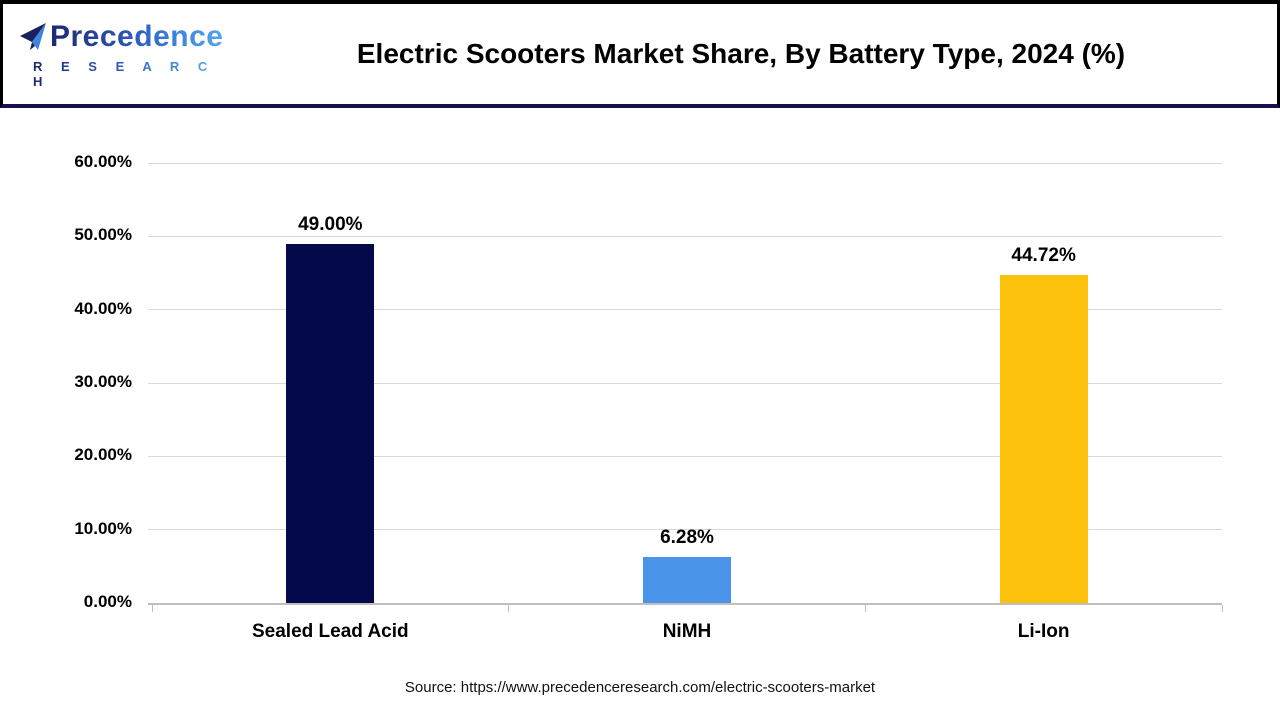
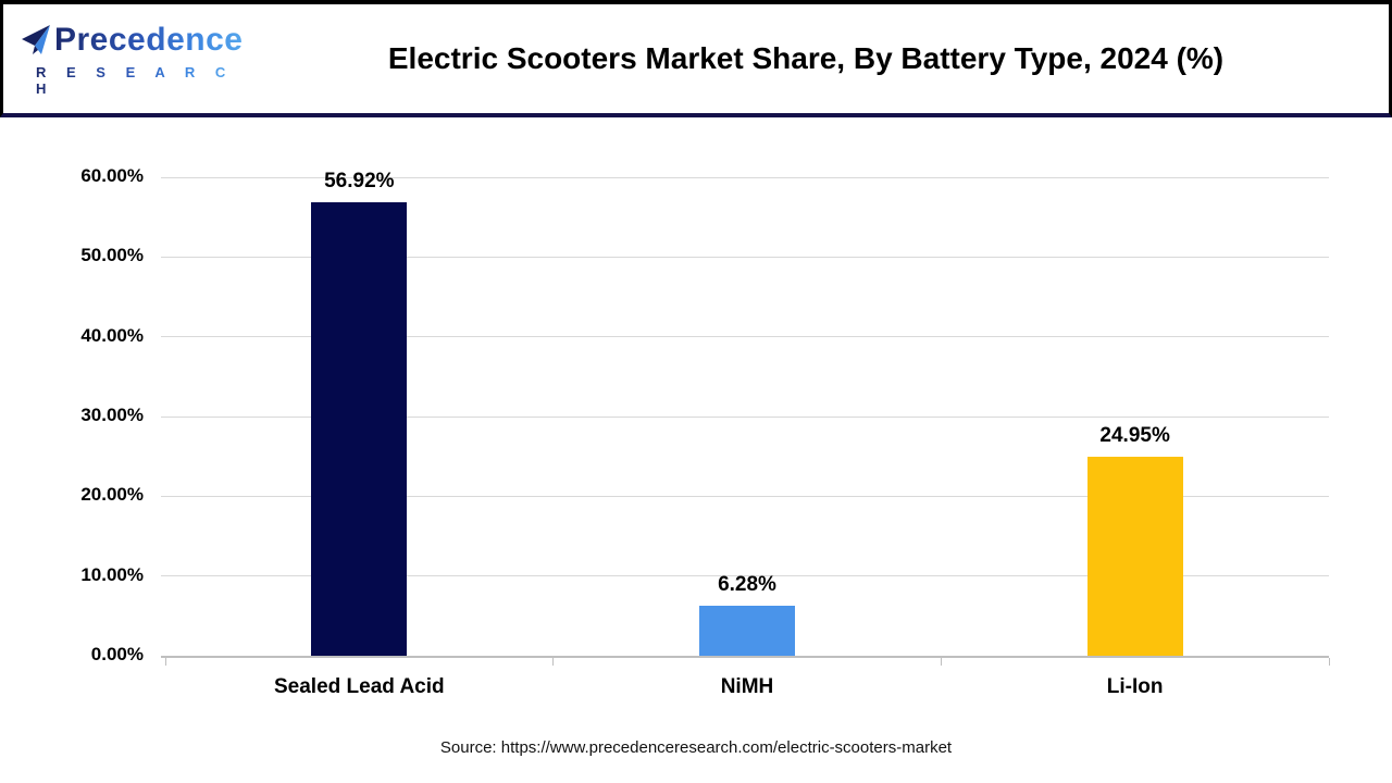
Sealed Lead Acid: 49.00% -> 56.92%
Li-Ion: 44.72% -> 24.95%
